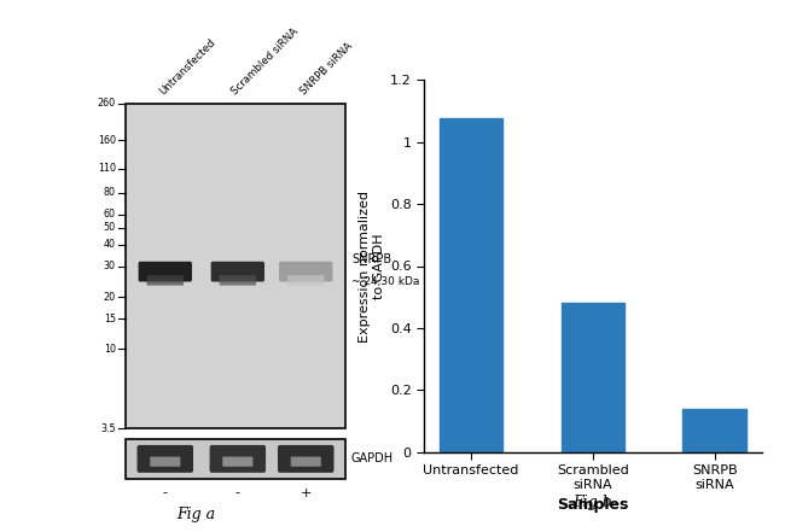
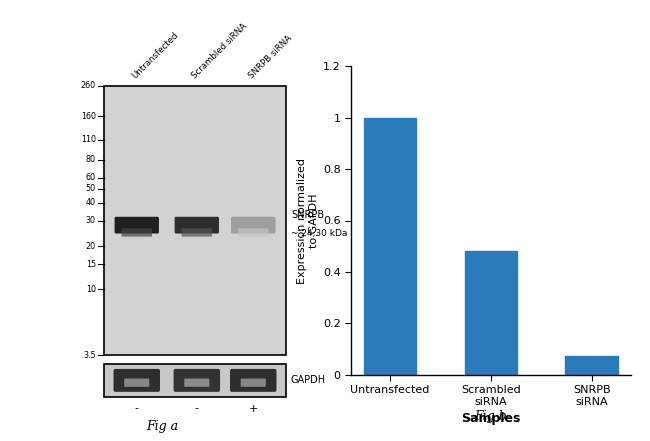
Untransfected: 1.075 -> 1.000
SNRPB siRNA: 0.140 -> 0.075
